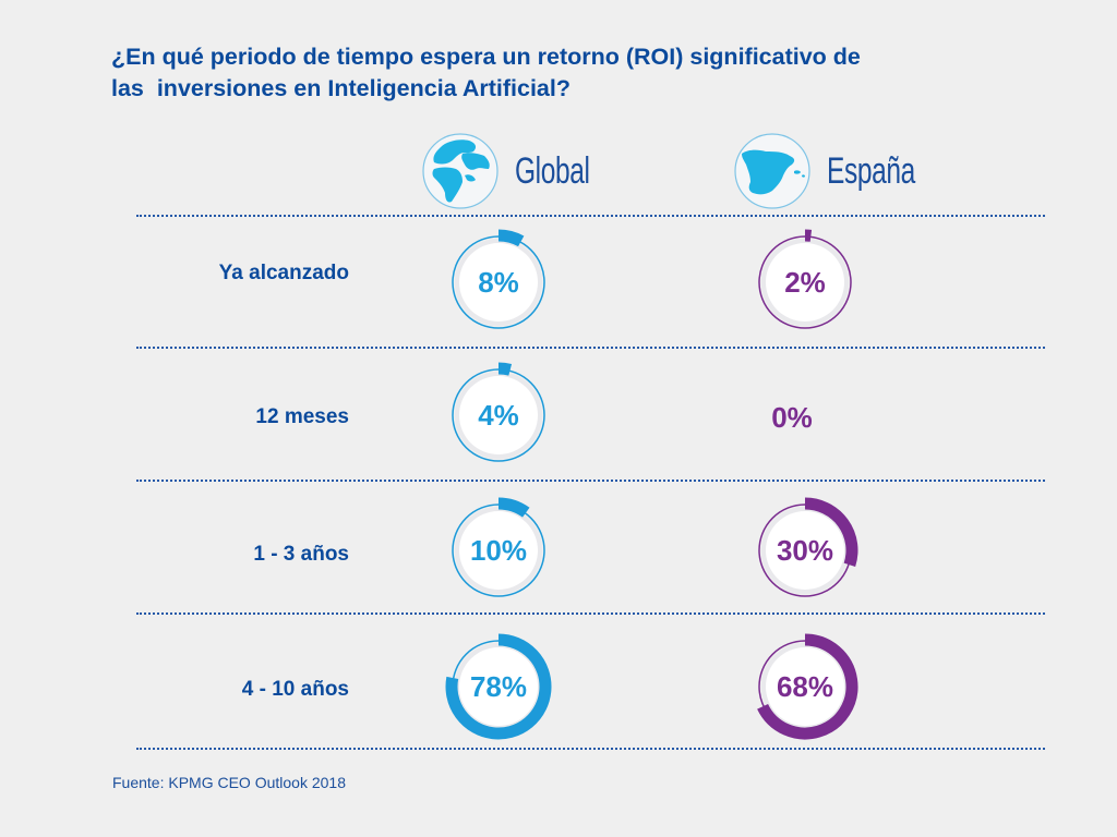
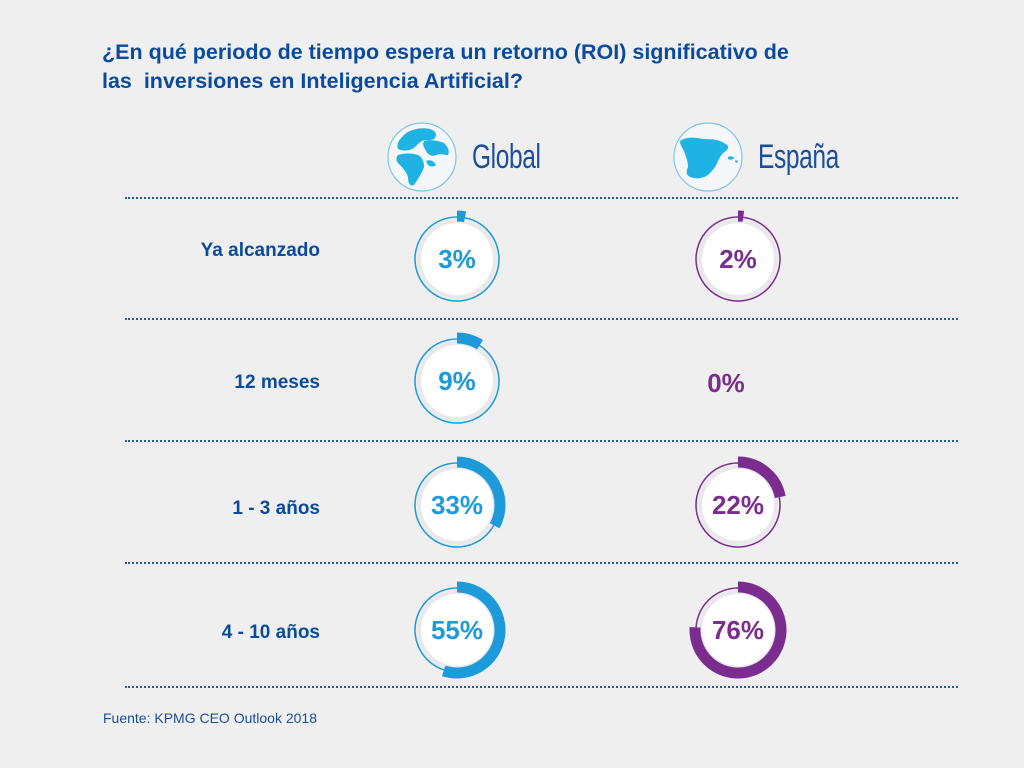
Global/Ya alcanzado: 8% -> 3%
Global/12 meses: 4% -> 9%
Global/1 - 3 años: 10% -> 33%
España/1 - 3 años: 30% -> 22%
Global/4 - 10 años: 78% -> 55%
España/4 - 10 años: 68% -> 76%
